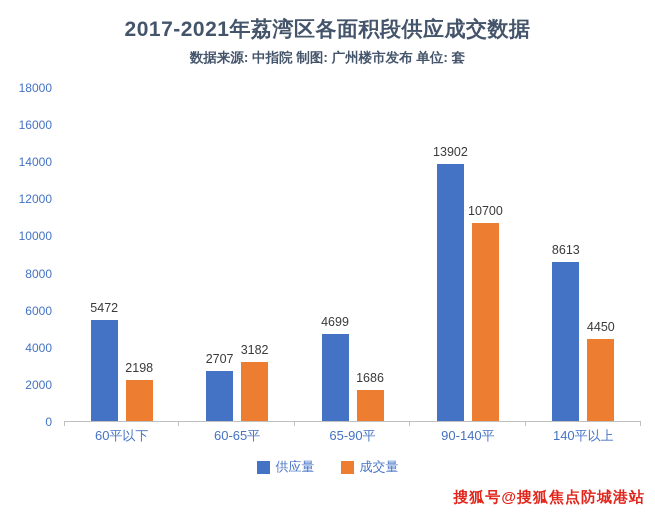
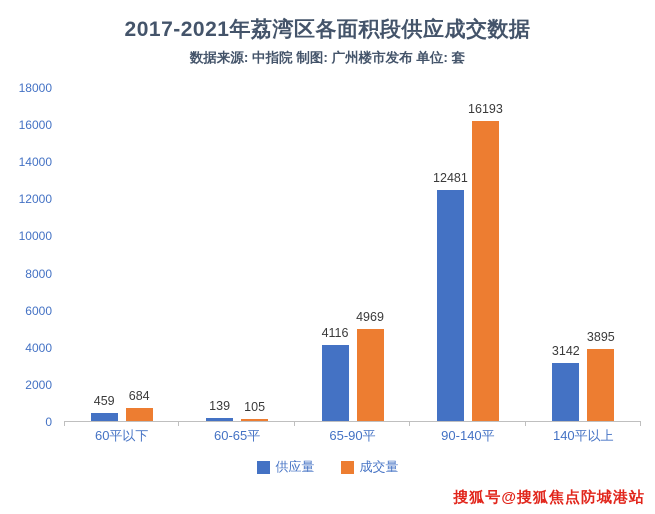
供应量/60平以下: 5472 -> 459
成交量/60平以下: 2198 -> 684
供应量/60-65平: 2707 -> 139
成交量/60-65平: 3182 -> 105
供应量/65-90平: 4699 -> 4116
成交量/65-90平: 1686 -> 4969
供应量/90-140平: 13902 -> 12481
成交量/90-140平: 10700 -> 16193
供应量/140平以上: 8613 -> 3142
成交量/140平以上: 4450 -> 3895
